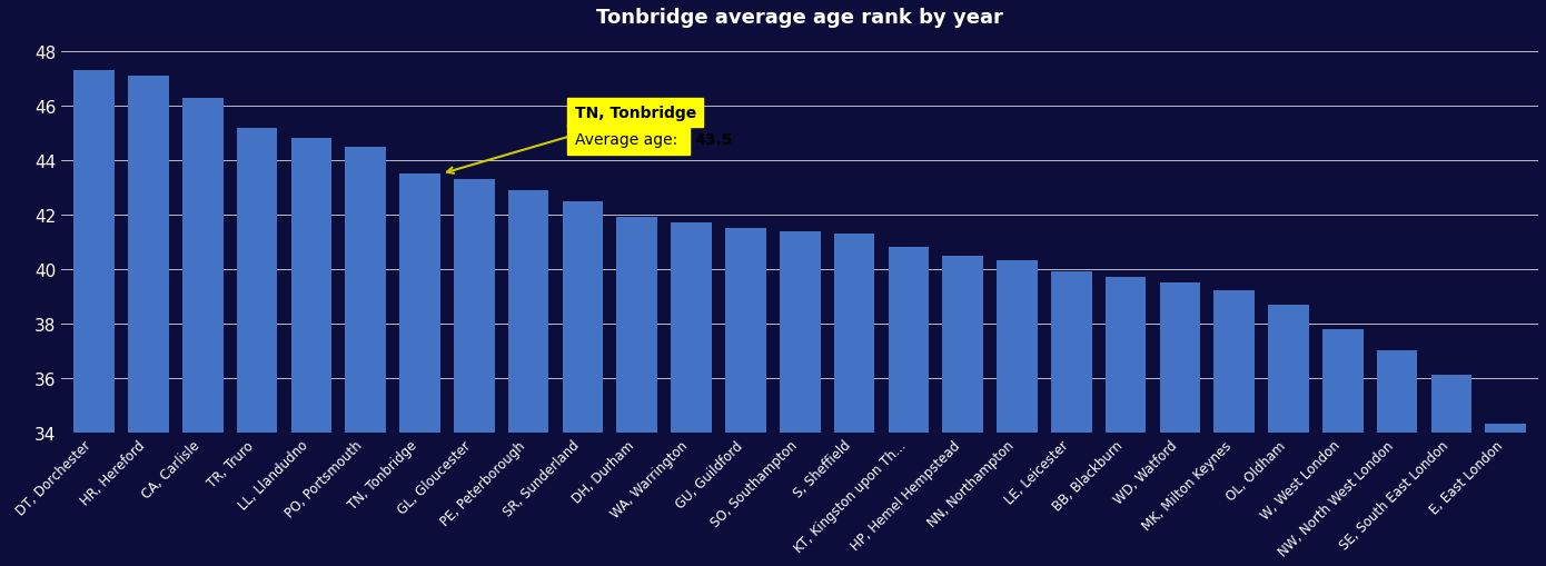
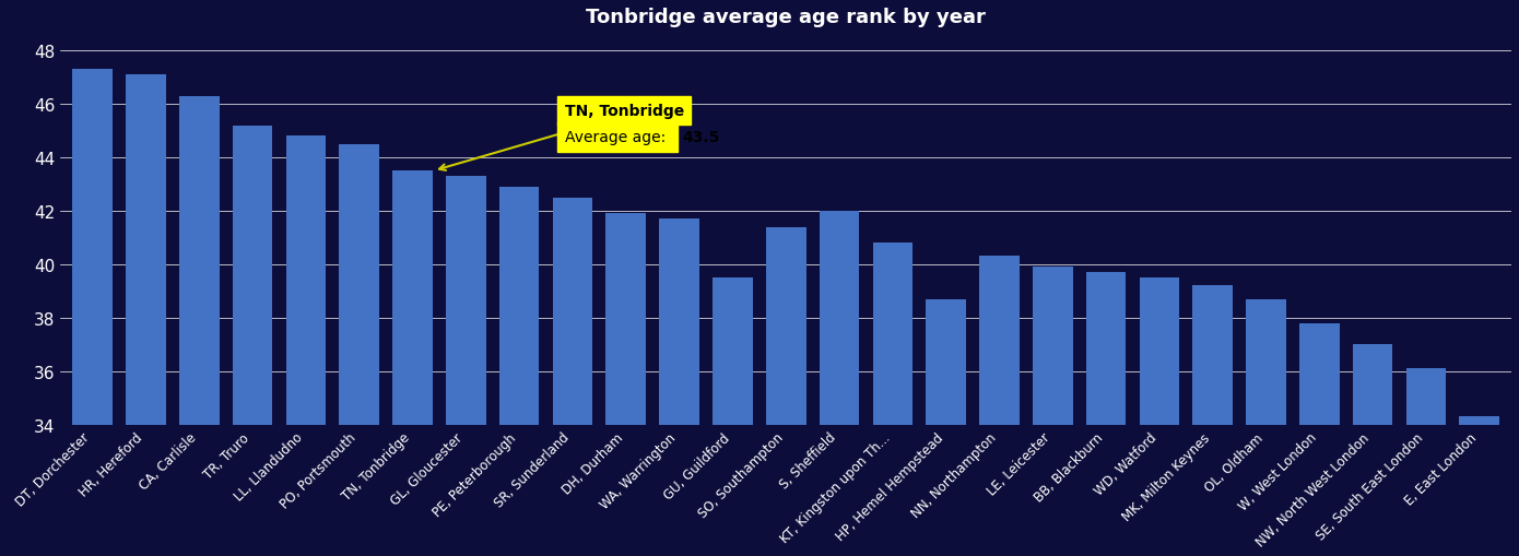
GU, Guildford: 41.5 -> 39.5
S, Sheffield: 41.3 -> 42.0
HP, Hemel Hempstead: 40.5 -> 38.7
